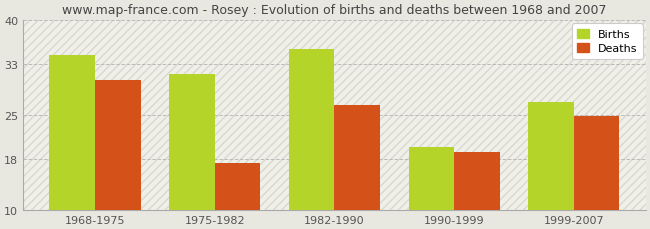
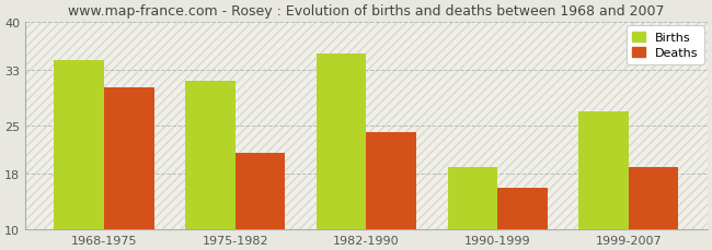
Deaths/1975-1982: 17.4 -> 21.0
Deaths/1982-1990: 26.6 -> 24.0
Births/1990-1999: 20.0 -> 19.0
Deaths/1990-1999: 19.2 -> 16.0
Deaths/1999-2007: 24.8 -> 19.0
